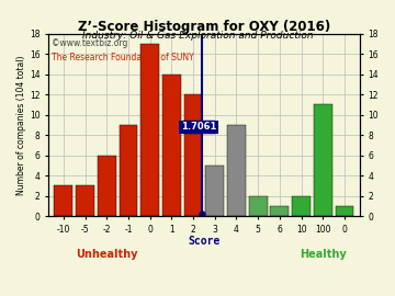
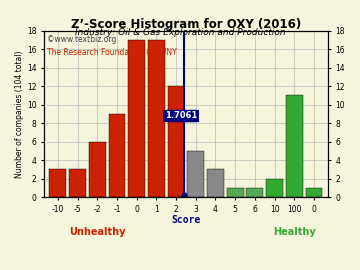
1: 14 -> 17
4: 9 -> 3
5: 2 -> 1
